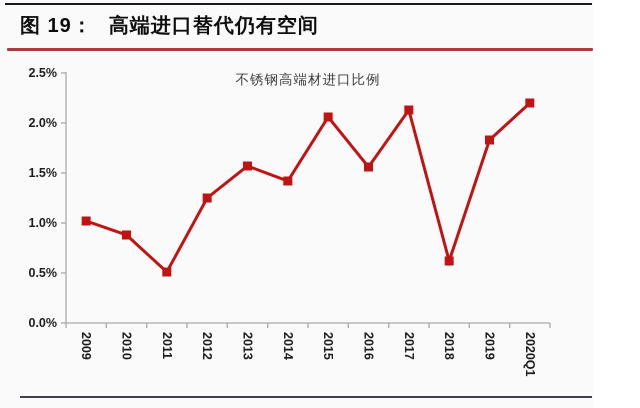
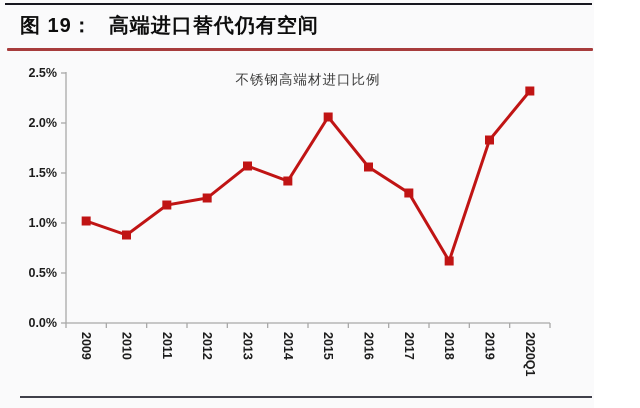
2011: 0.51% -> 1.18%
2017: 2.13% -> 1.30%
2020Q1: 2.20% -> 2.32%
